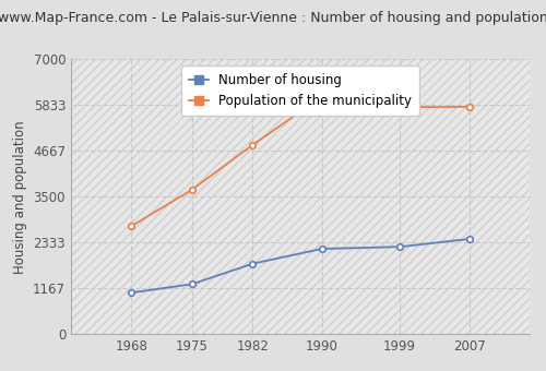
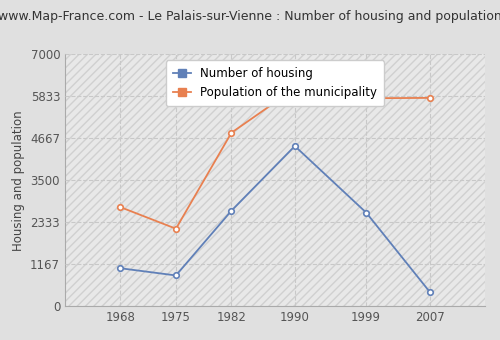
Number of housing/1975: 1270 -> 850
Population of the municipality/1975: 3680 -> 2150
Number of housing/1982: 1790 -> 2650
Number of housing/1990: 2170 -> 4450
Number of housing/1999: 2220 -> 2600
Number of housing/2007: 2420 -> 400
